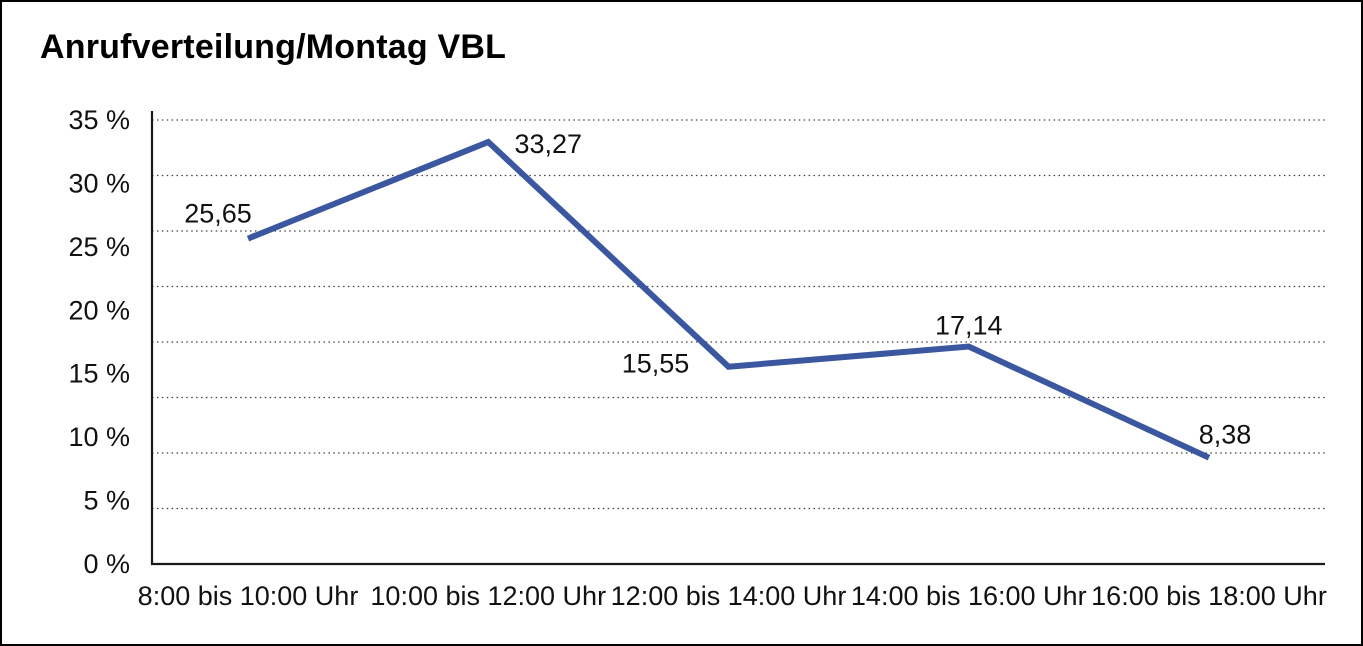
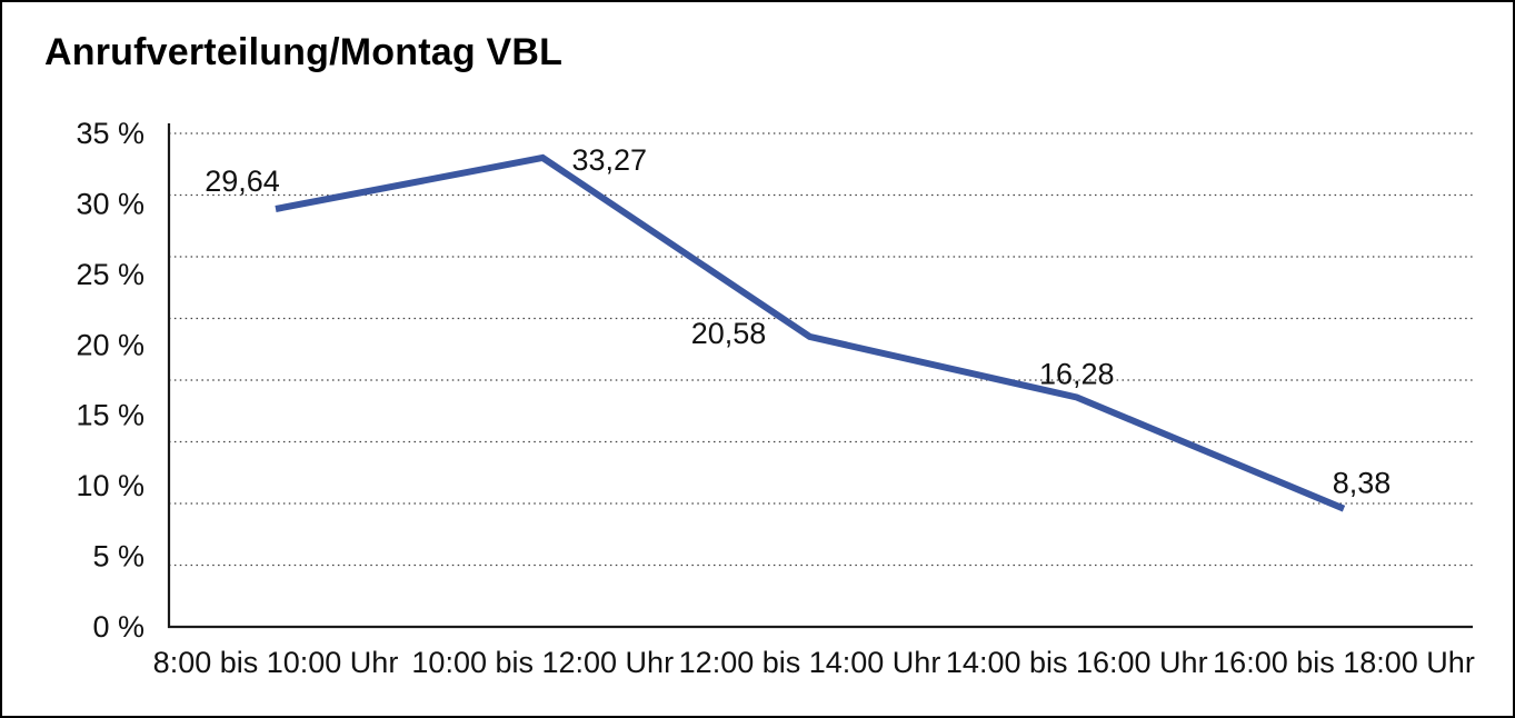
8:00 bis 10:00 Uhr: 25,65 -> 29,64
12:00 bis 14:00 Uhr: 15,55 -> 20,58
14:00 bis 16:00 Uhr: 17,14 -> 16,28
